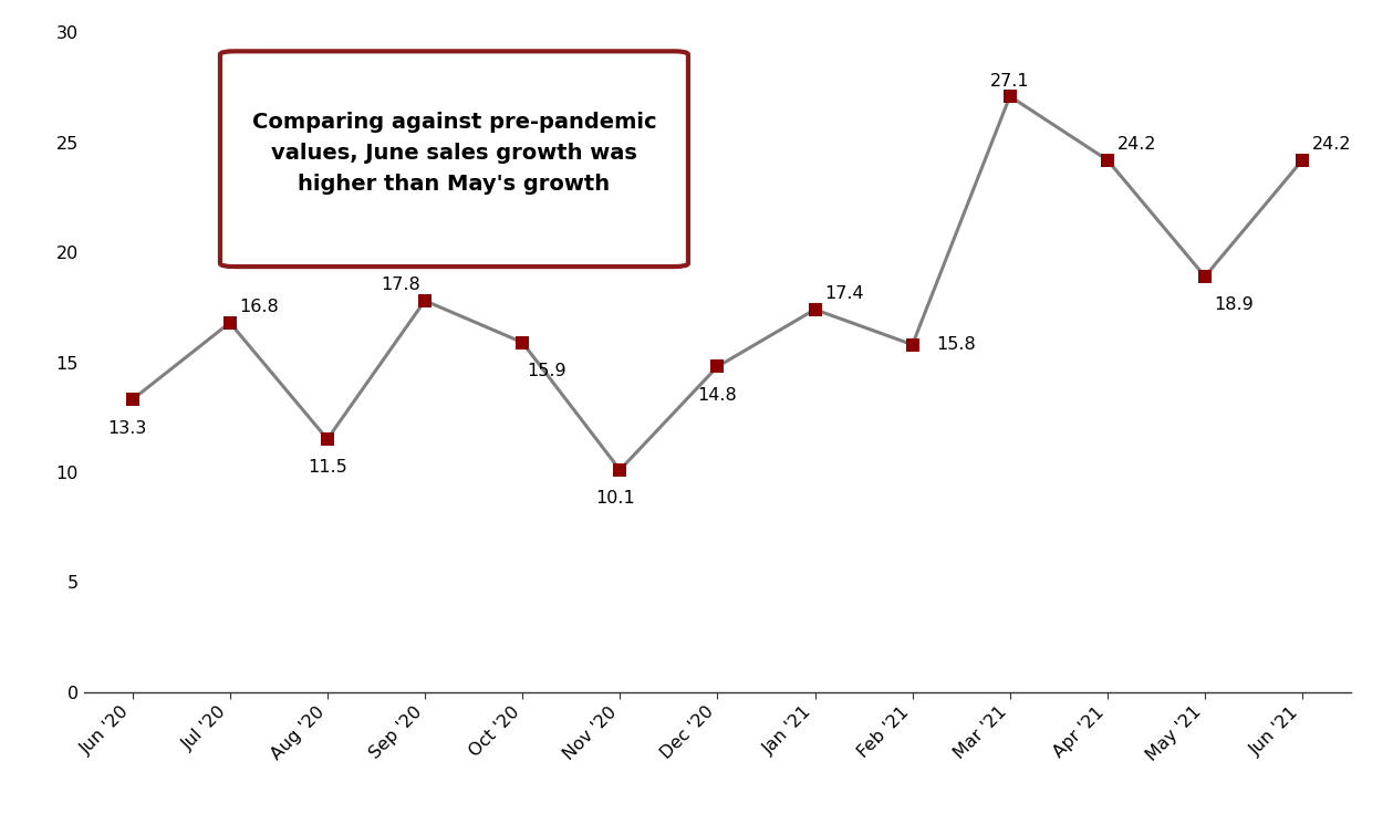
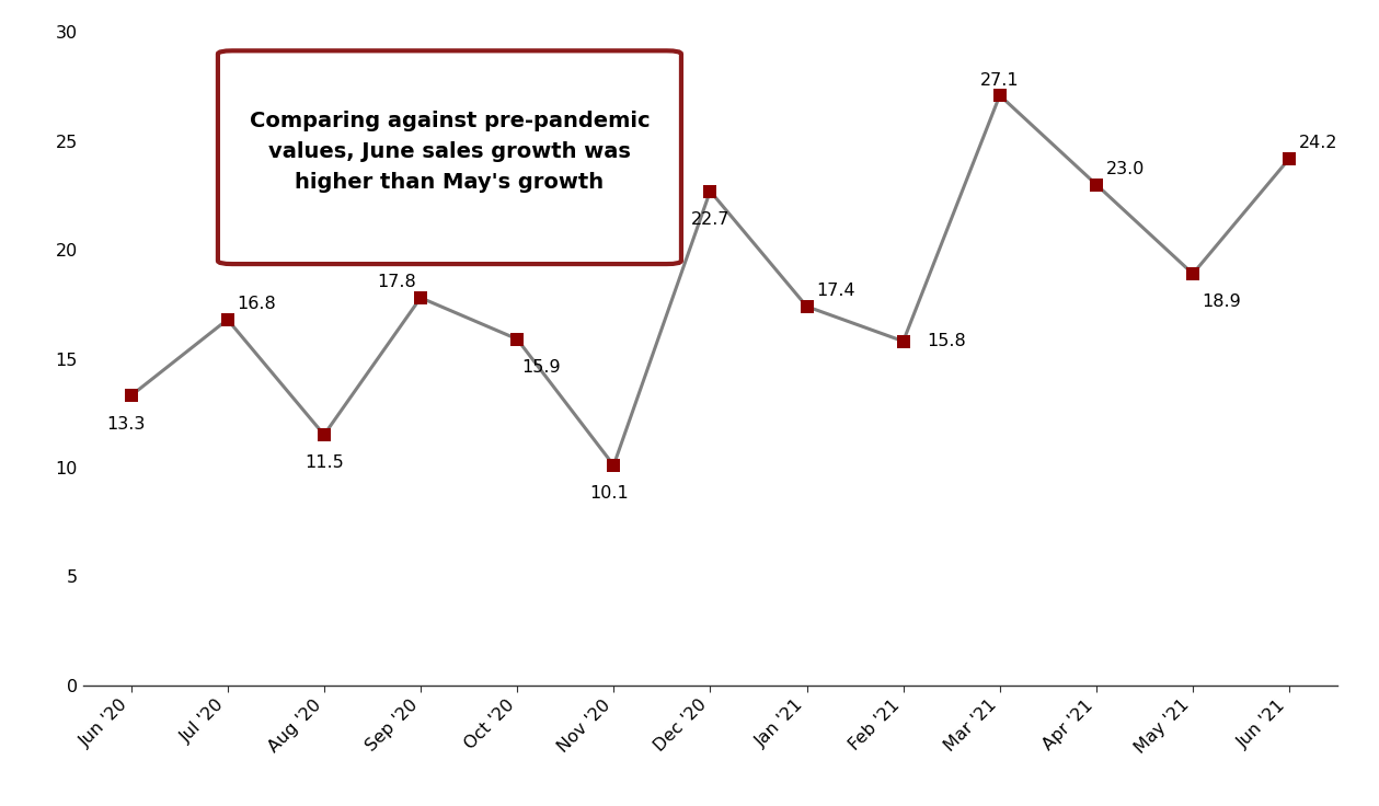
Dec '20: 14.8 -> 22.7
Apr '21: 24.2 -> 23.0
